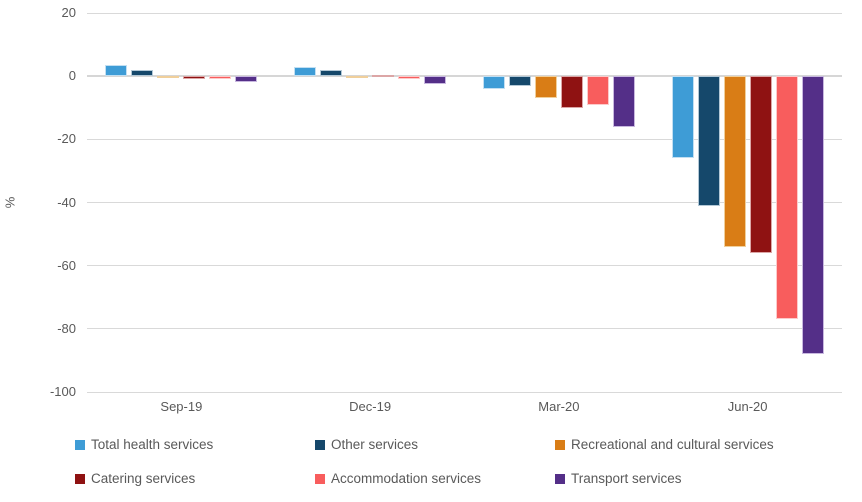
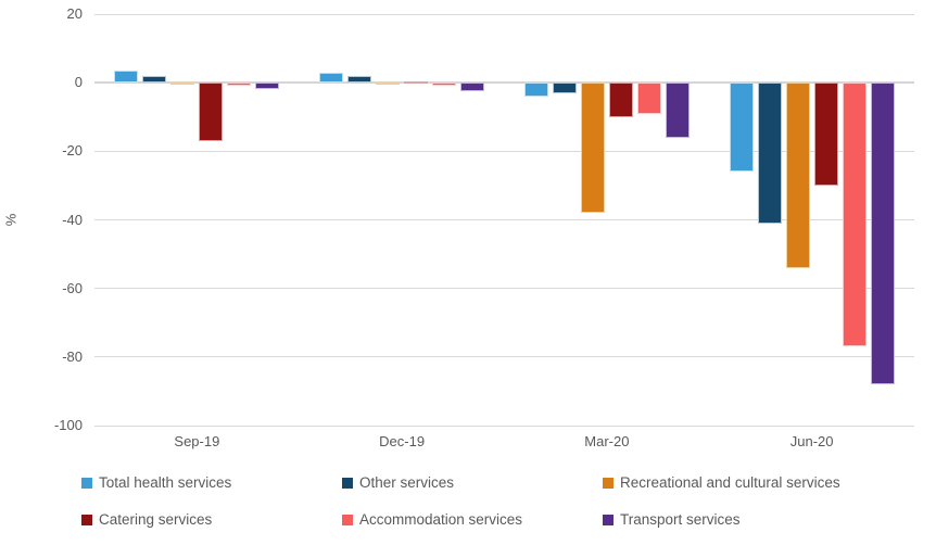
Catering services/Sep-19: -1 -> -17
Recreational and cultural services/Mar-20: -7 -> -38
Catering services/Jun-20: -56 -> -30
